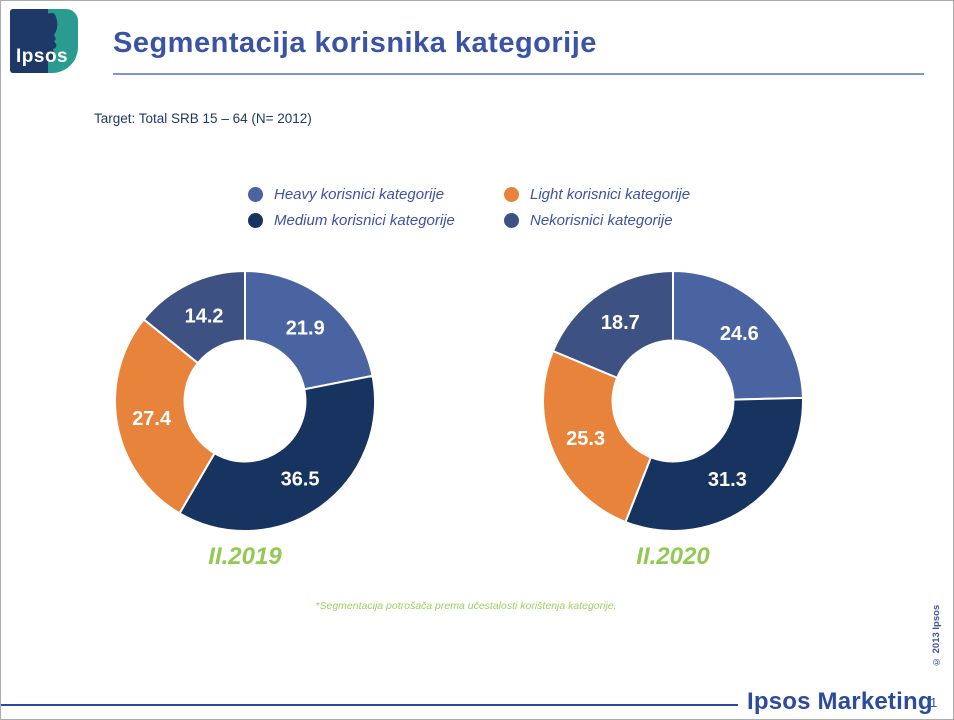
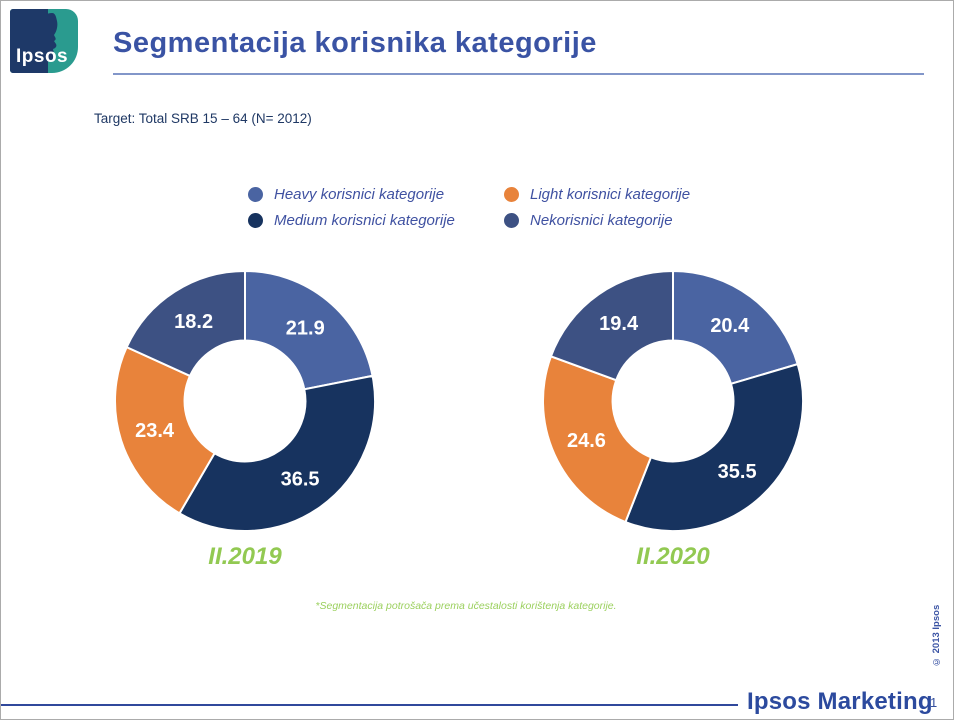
II.2019/Light korisnici kategorije: 27.4 -> 23.4
II.2019/Nekorisnici kategorije: 14.2 -> 18.2
II.2020/Heavy korisnici kategorije: 24.6 -> 20.4
II.2020/Medium korisnici kategorije: 31.3 -> 35.5
II.2020/Light korisnici kategorije: 25.3 -> 24.6
II.2020/Nekorisnici kategorije: 18.7 -> 19.4
